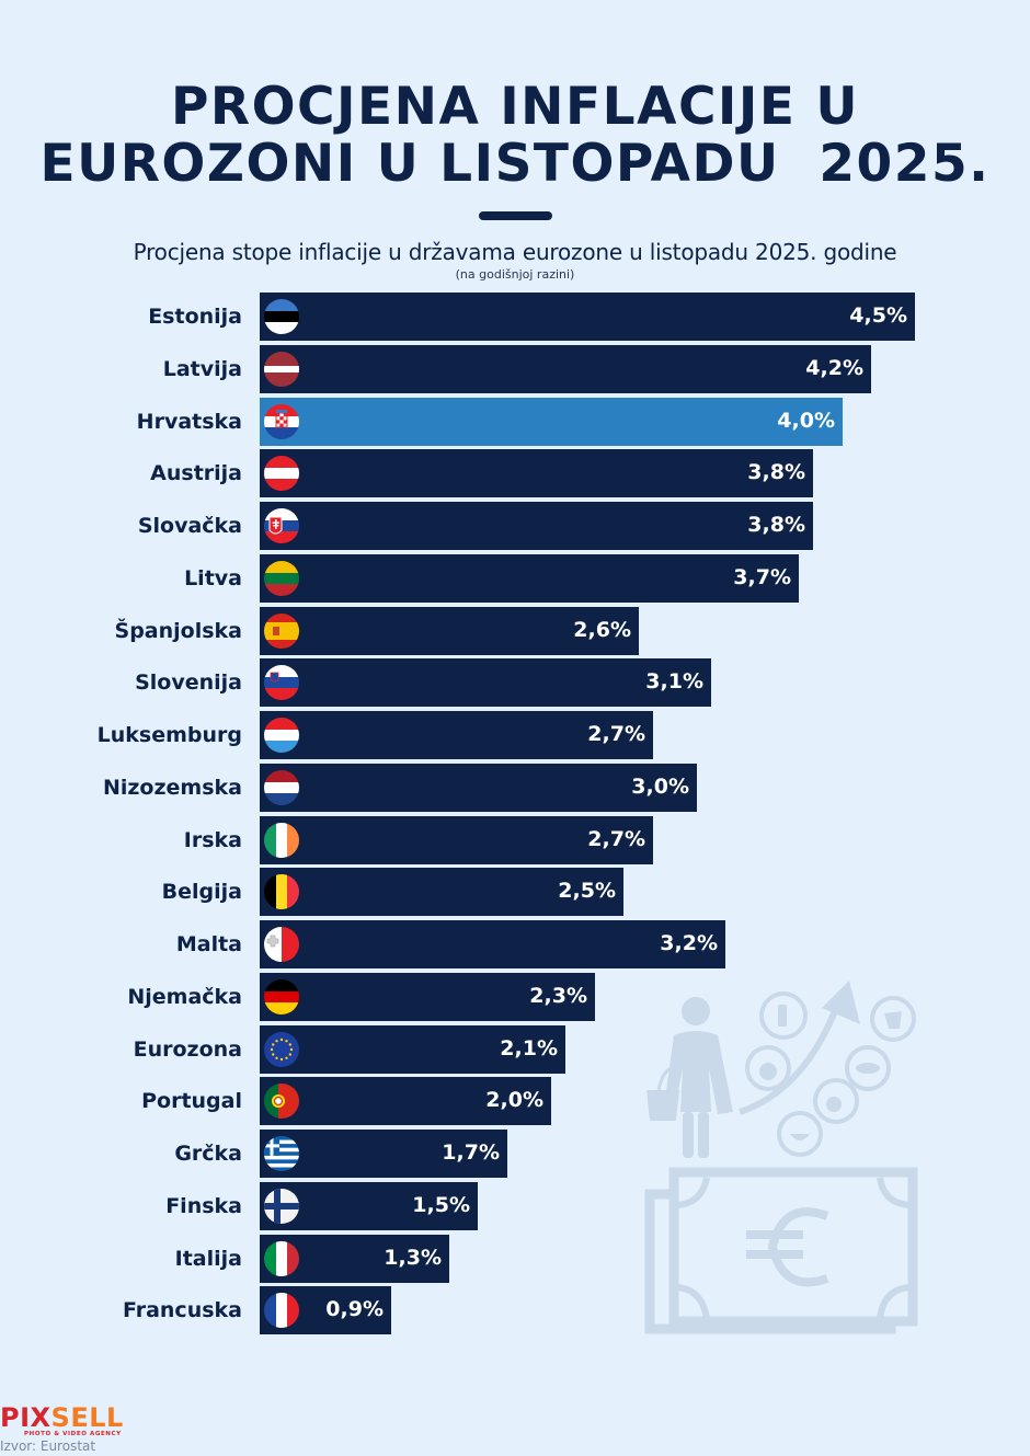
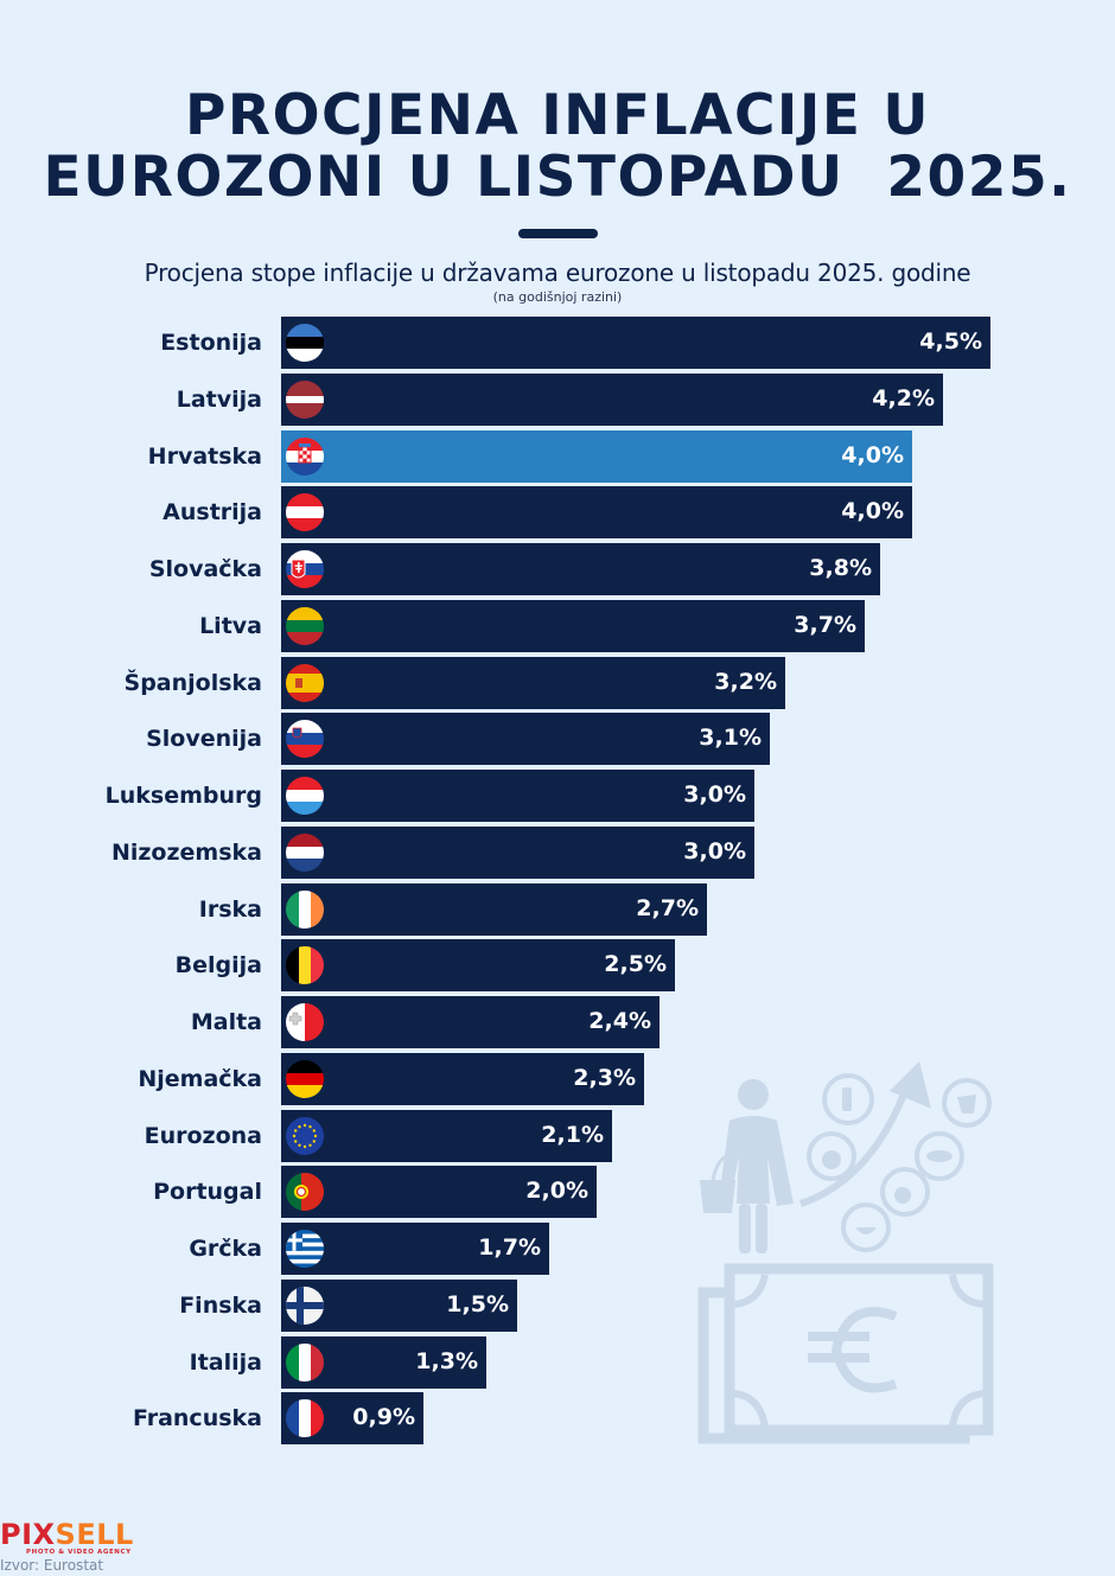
Austrija: 3,8% -> 4,0%
Španjolska: 2,6% -> 3,2%
Luksemburg: 2,7% -> 3,0%
Malta: 3,2% -> 2,4%
